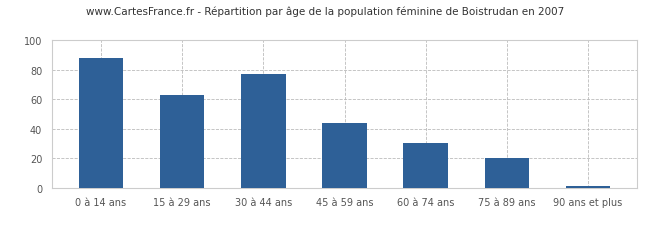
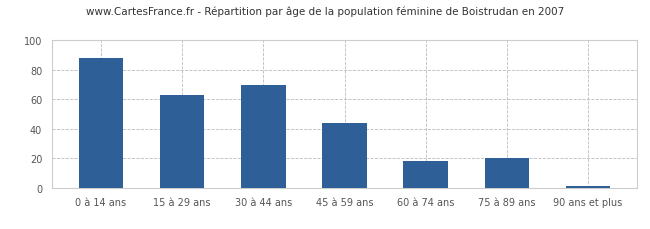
30 à 44 ans: 77 -> 70
60 à 74 ans: 30 -> 18
